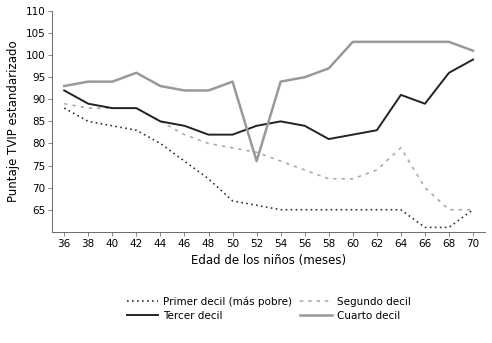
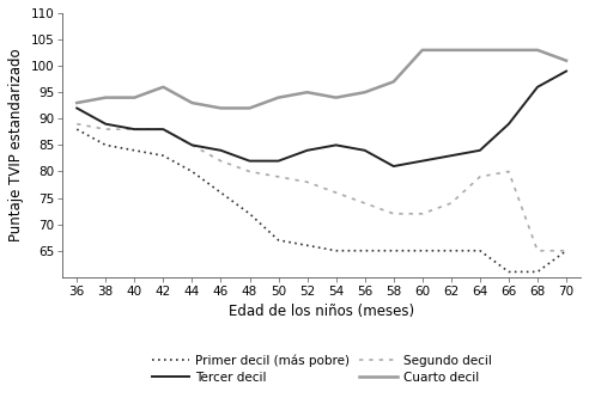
Cuarto decil/52: 76 -> 95
Tercer decil/64: 91 -> 84
Segundo decil/66: 70 -> 80
